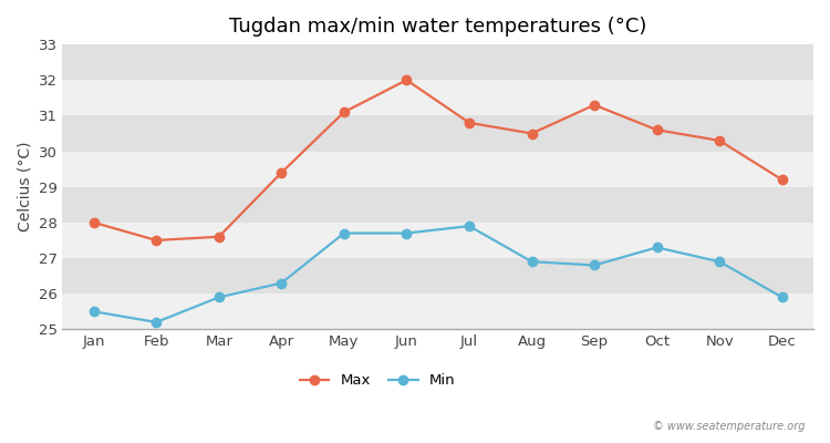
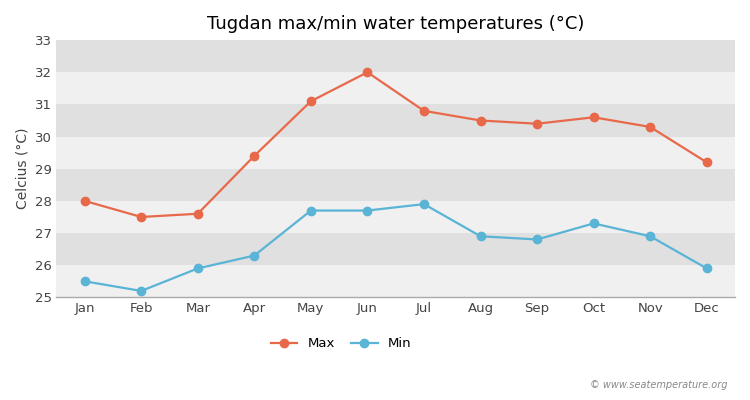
Max/Sep: 31.3 -> 30.4
